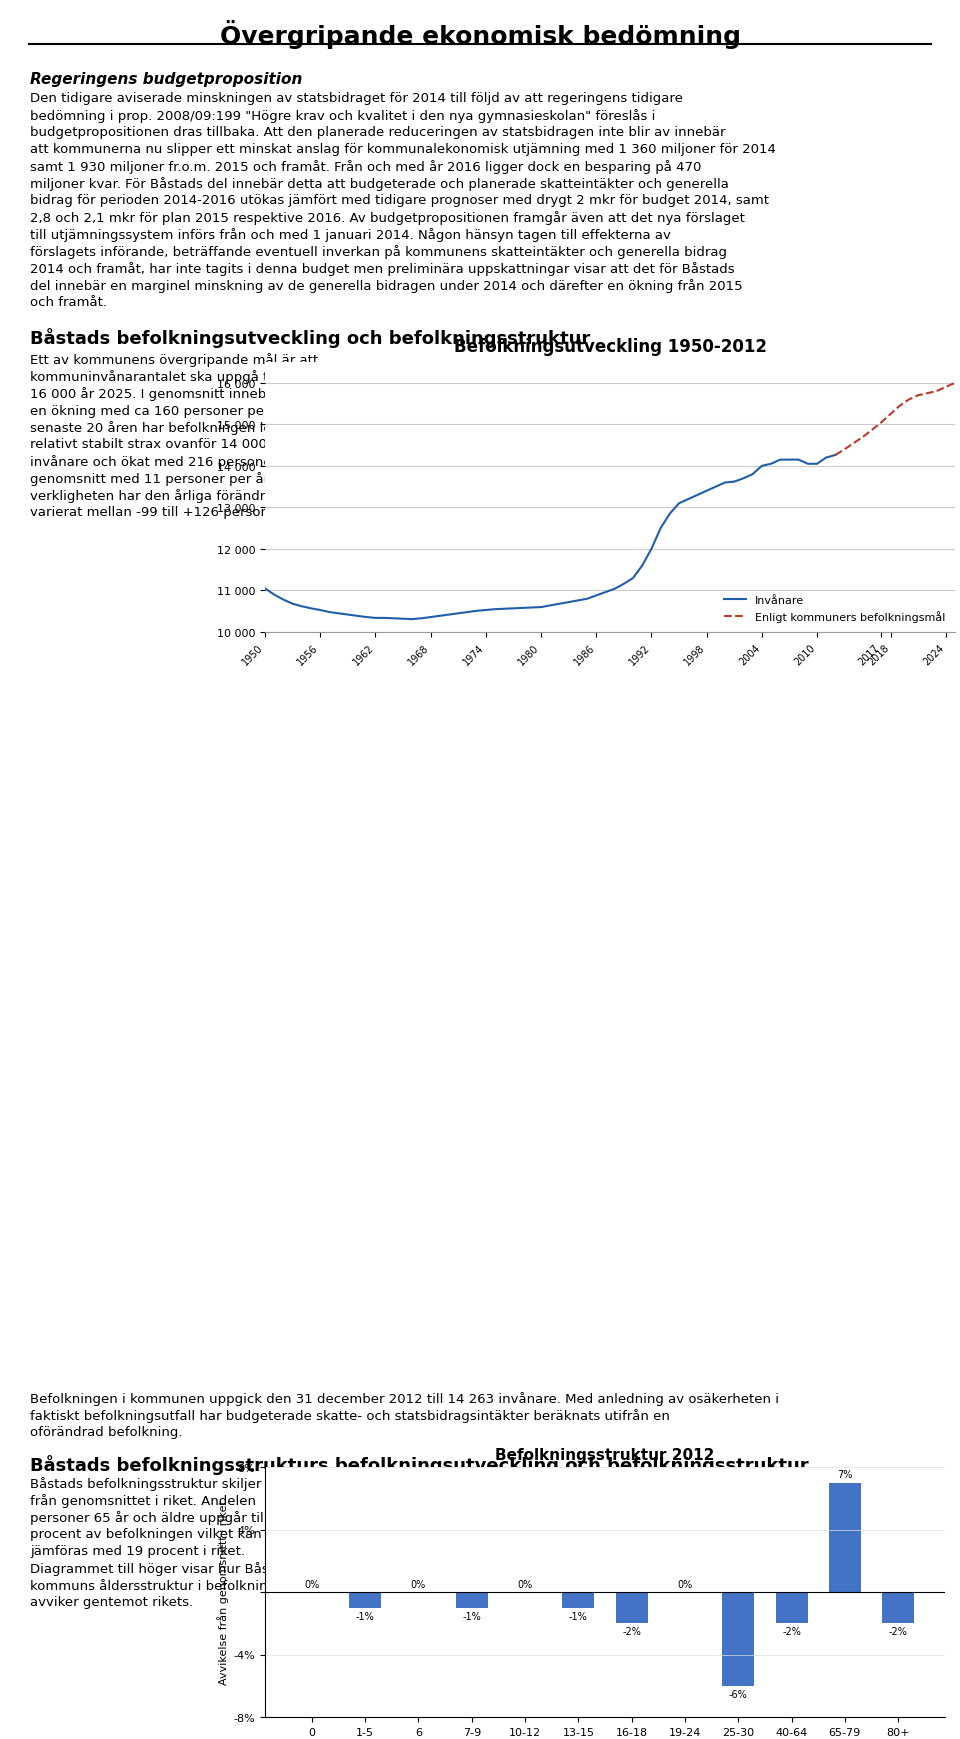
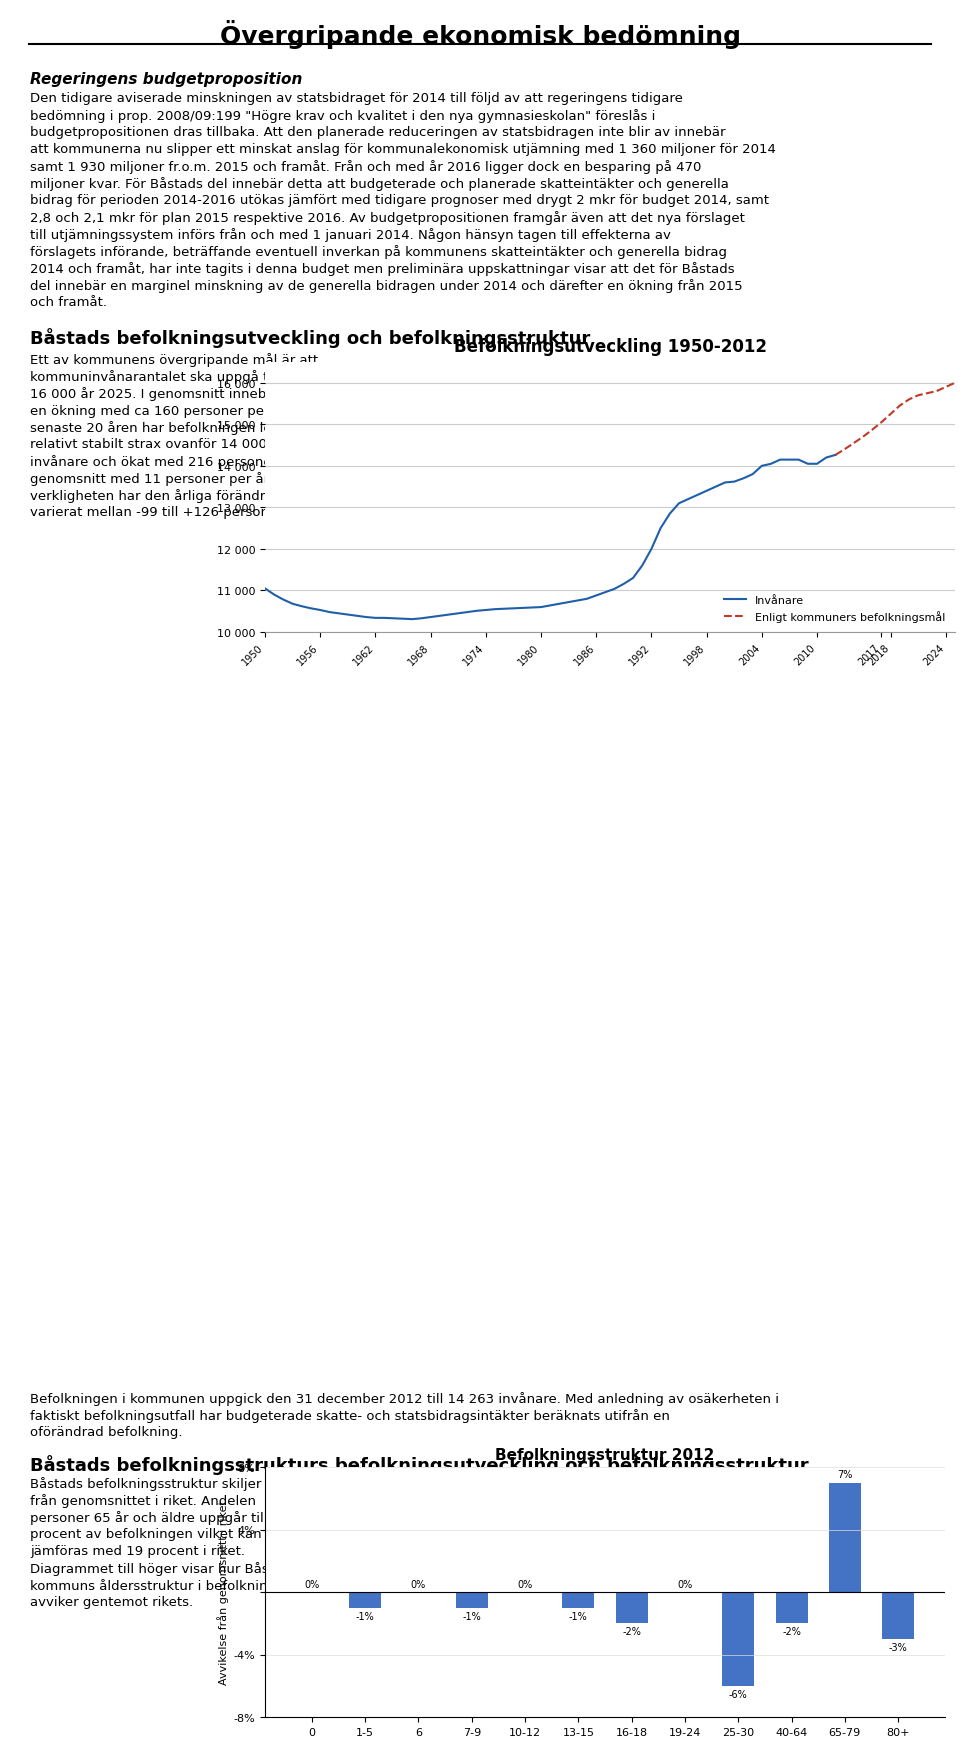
80+: -2% -> -3%
